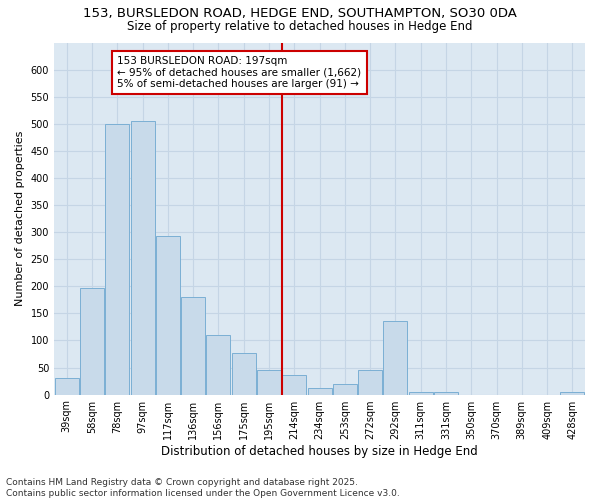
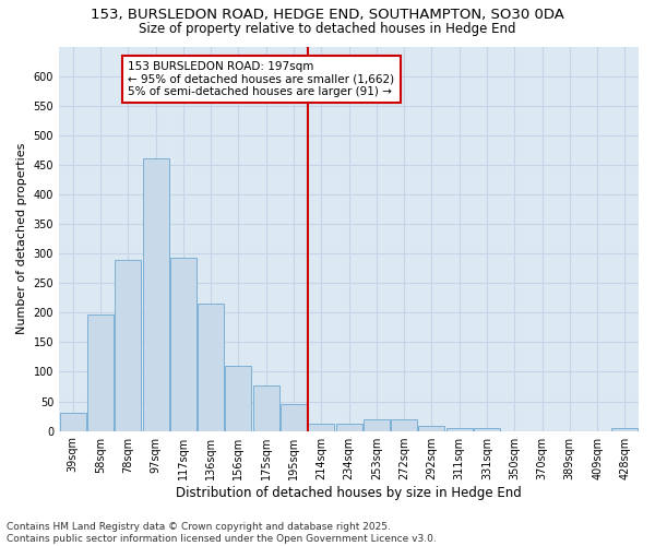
78sqm: 500 -> 290
97sqm: 506 -> 460
136sqm: 180 -> 215
214sqm: 36 -> 13
272sqm: 46 -> 19
292sqm: 136 -> 9
